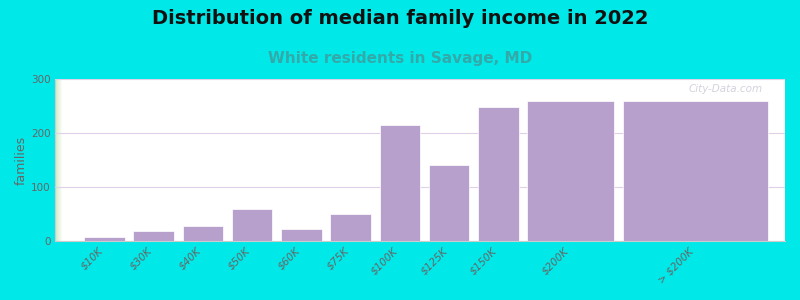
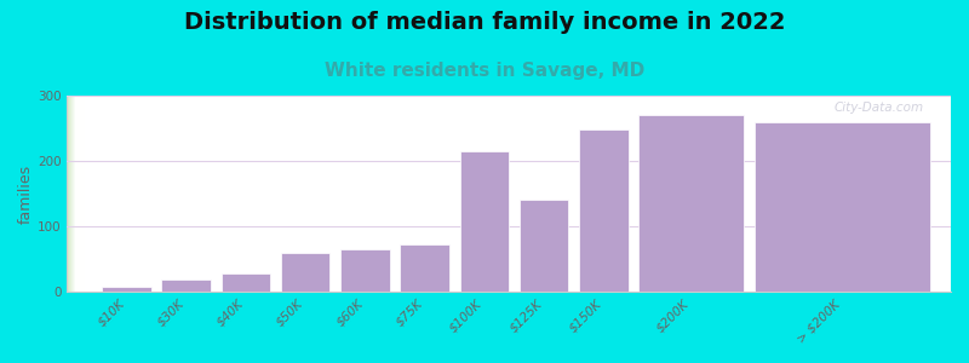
$60K: 22 -> 64
$75K: 50 -> 72
$200K: 260 -> 270
